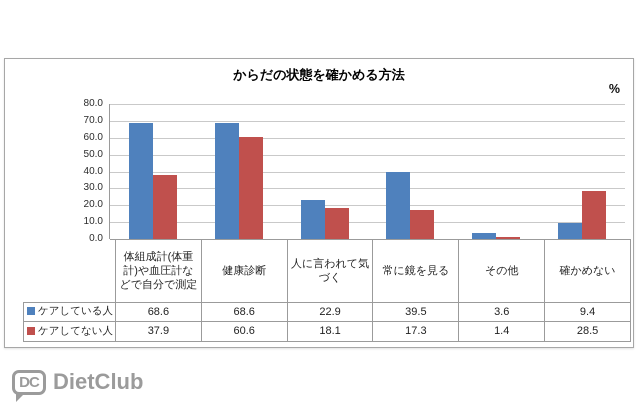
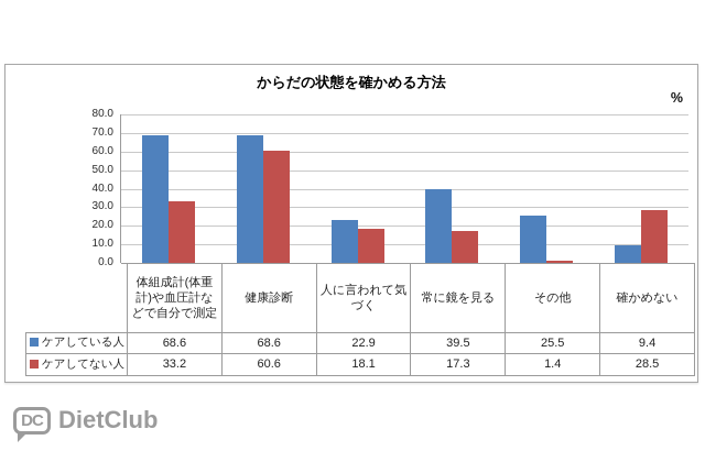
ケアしてない人/体組成計(体重計)や血圧計などで自分で測定: 37.9 -> 33.2
ケアしている人/その他: 3.6 -> 25.5
